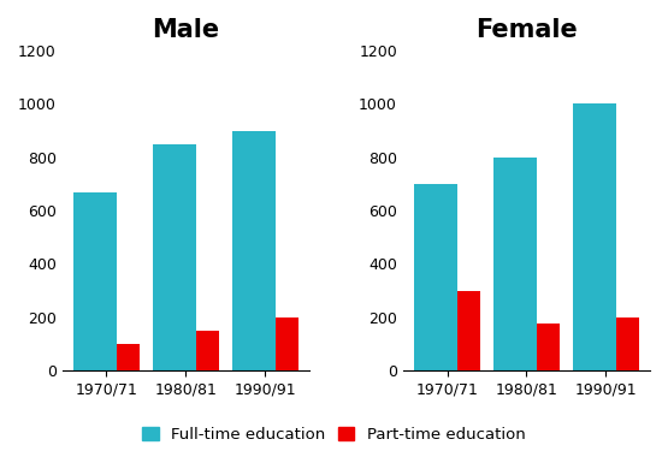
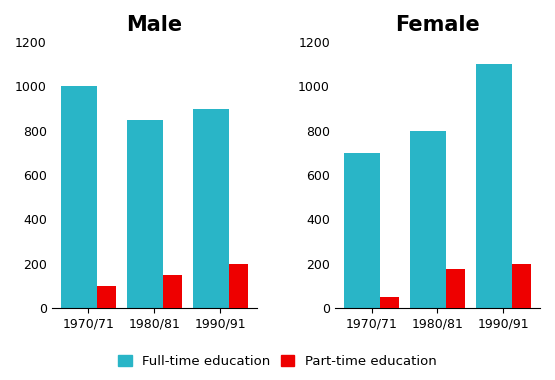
Male/Full-time education/1970/71: 670 -> 1000
Female/Part-time education/1970/71: 300 -> 50
Female/Full-time education/1990/91: 1000 -> 1100
